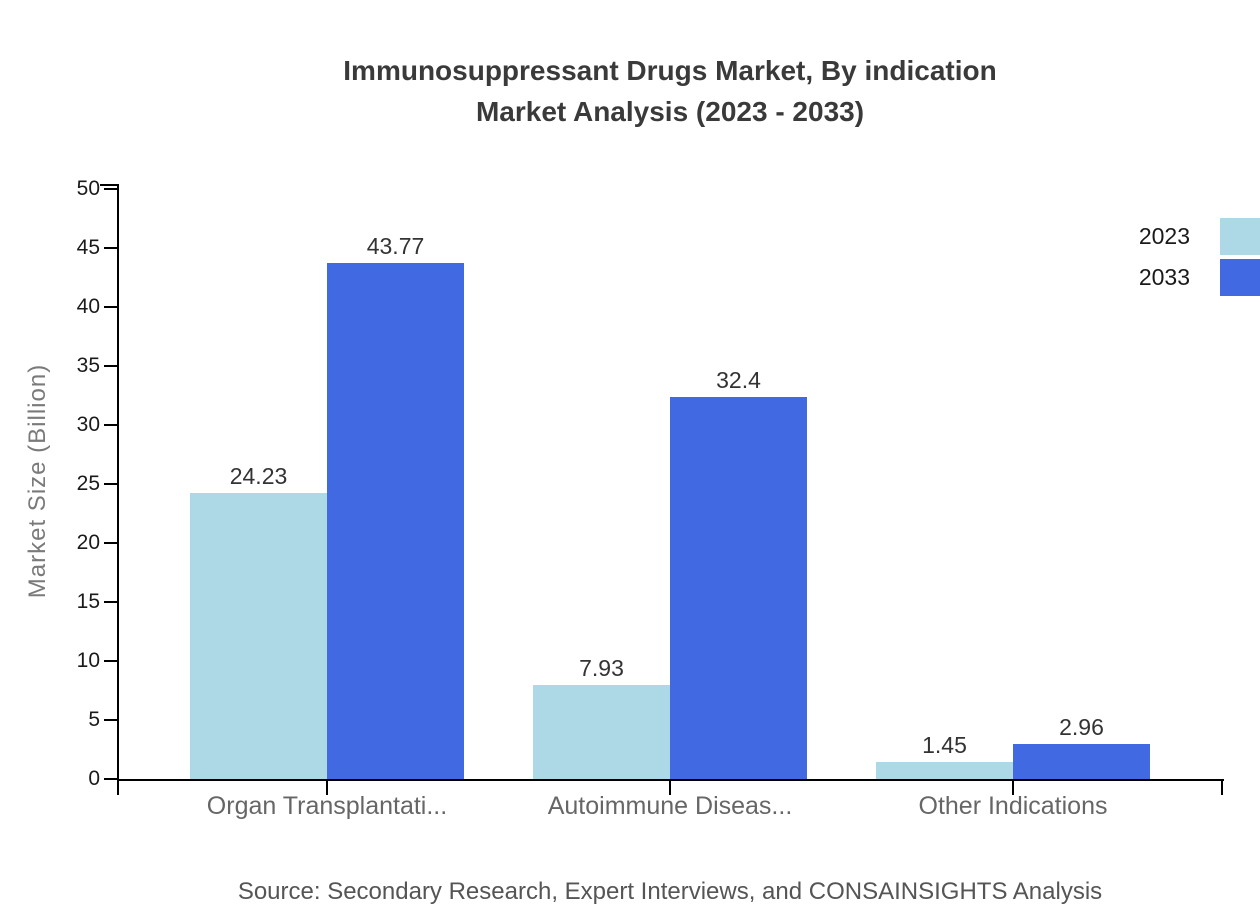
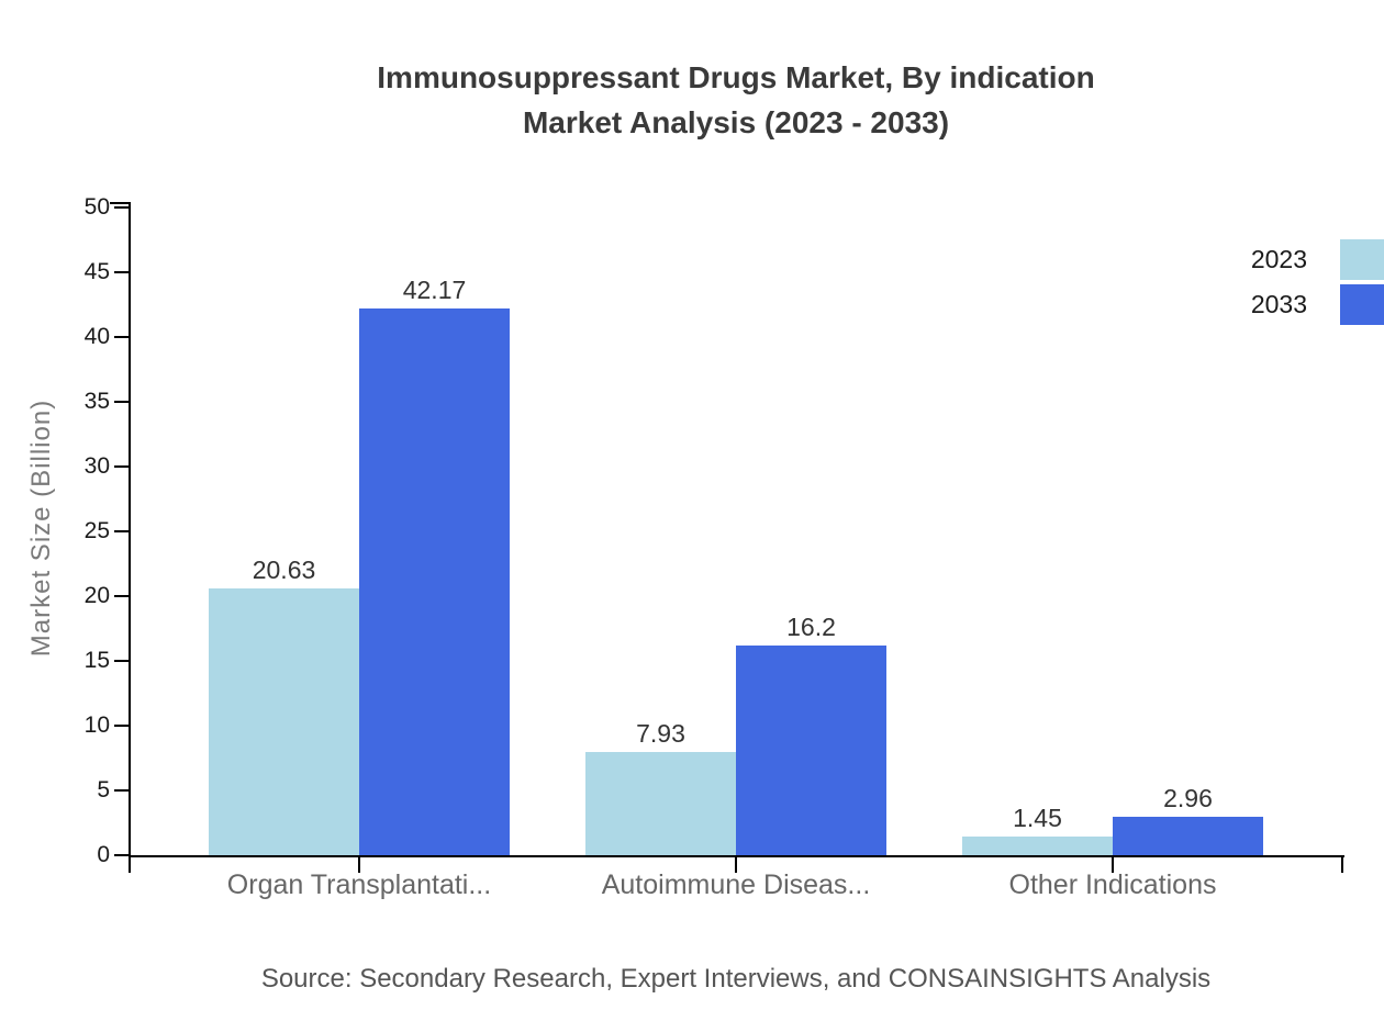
2023/Organ Transplantati...: 24.23 -> 20.63
2033/Organ Transplantati...: 43.77 -> 42.17
2033/Autoimmune Diseas...: 32.4 -> 16.2
